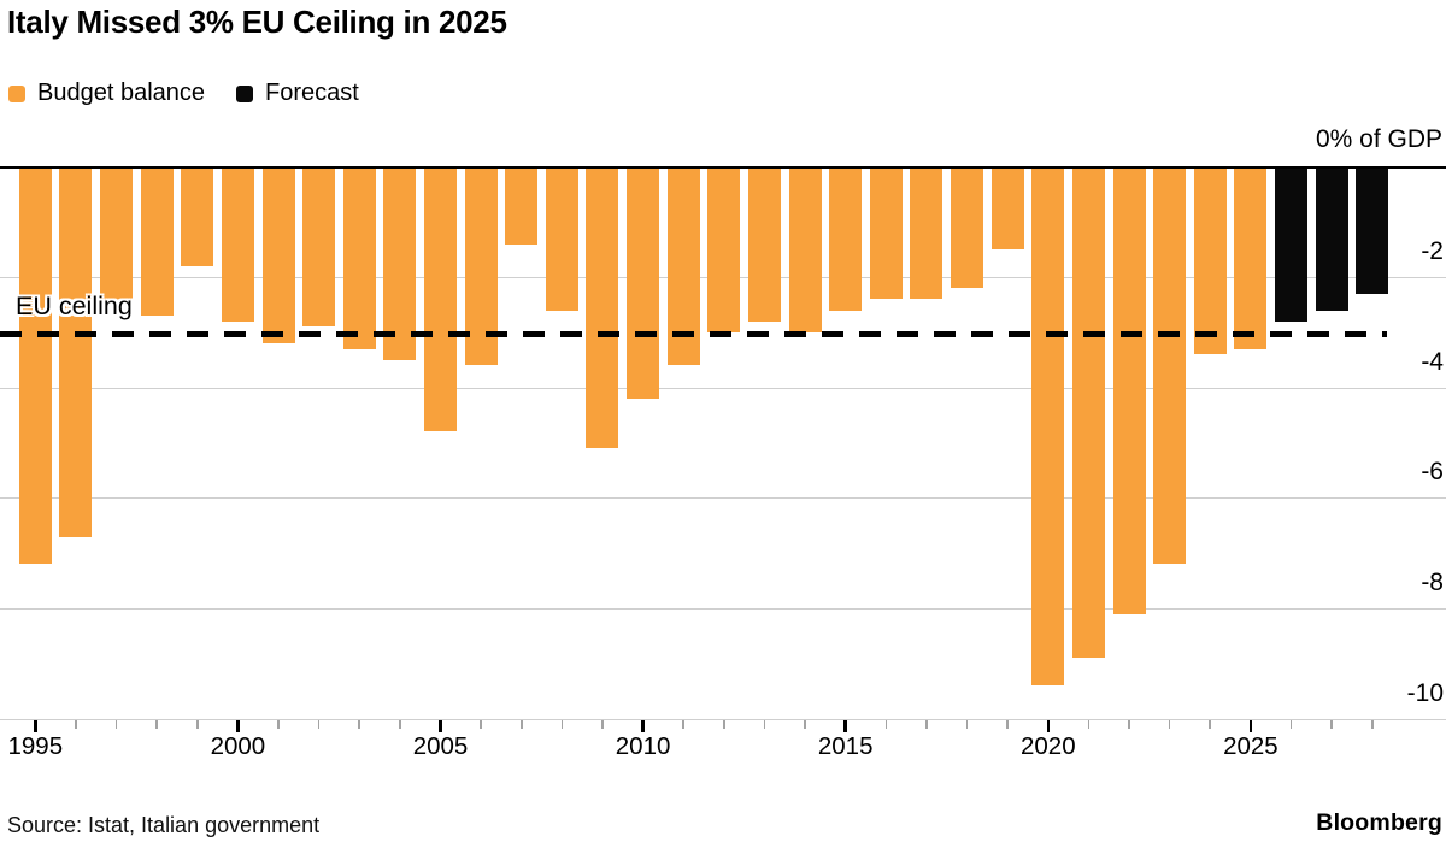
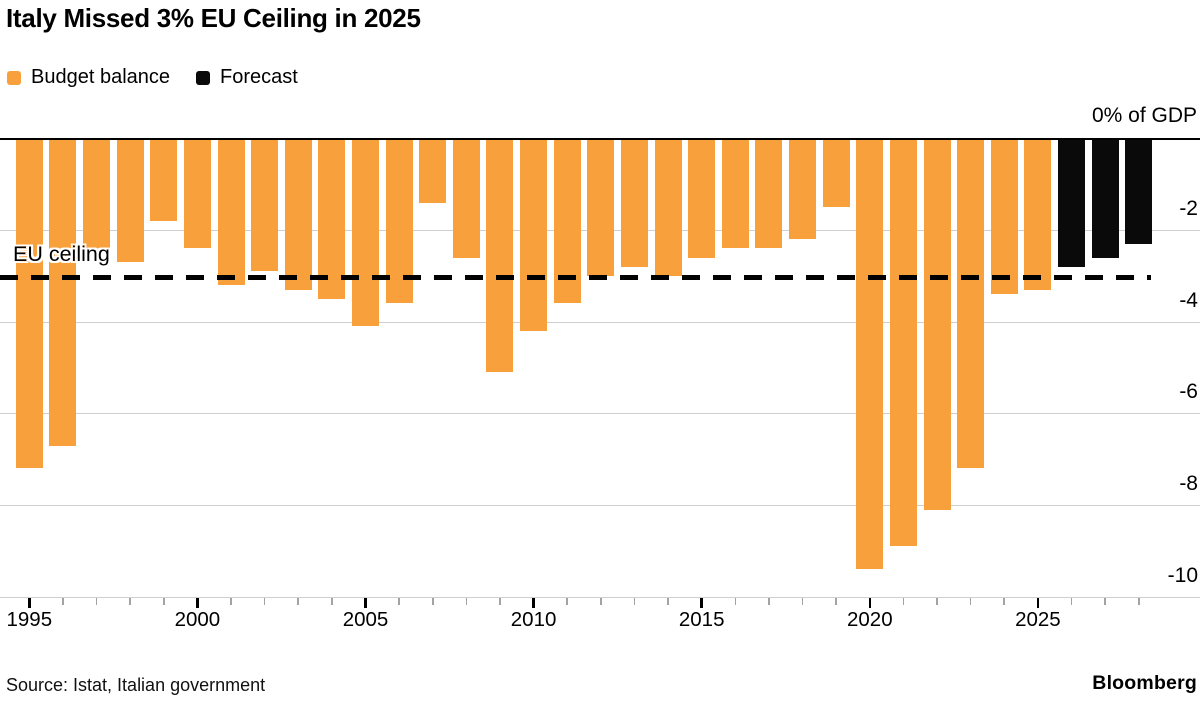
2000: -2.8 -> -2.4
2005: -4.8 -> -4.1
